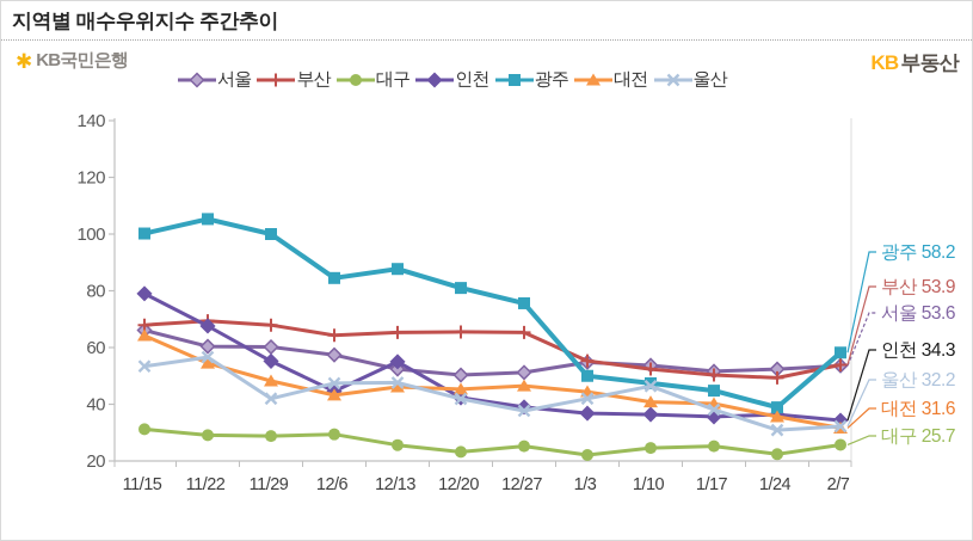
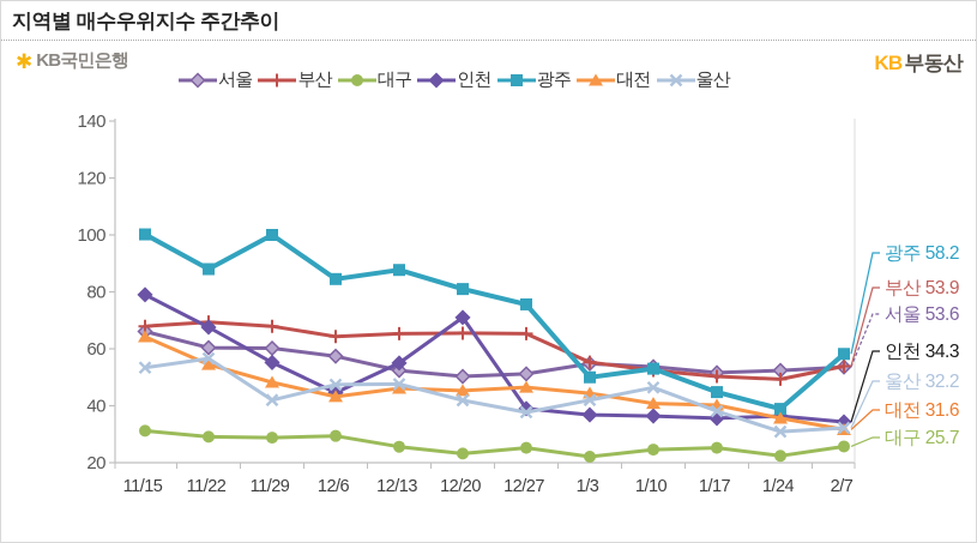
광주/11/22: 105 -> 88
인천/12/20: 42 -> 71
광주/1/10: 47 -> 53
